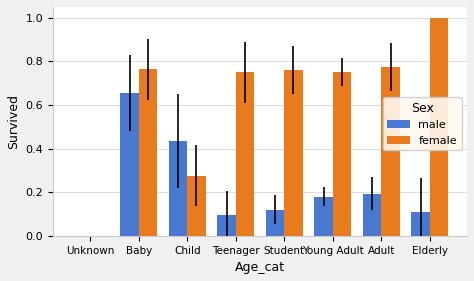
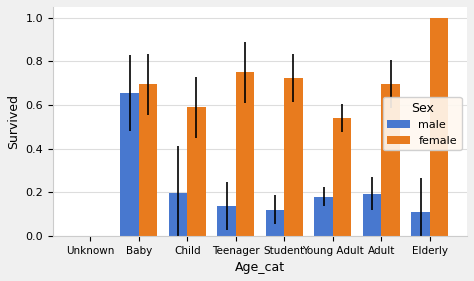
female/Baby: 0.765 -> 0.695
male/Child: 0.435 -> 0.195
female/Child: 0.275 -> 0.590
male/Teenager: 0.095 -> 0.135
female/Student: 0.760 -> 0.725
female/Young Adult: 0.750 -> 0.540
female/Adult: 0.773 -> 0.695
